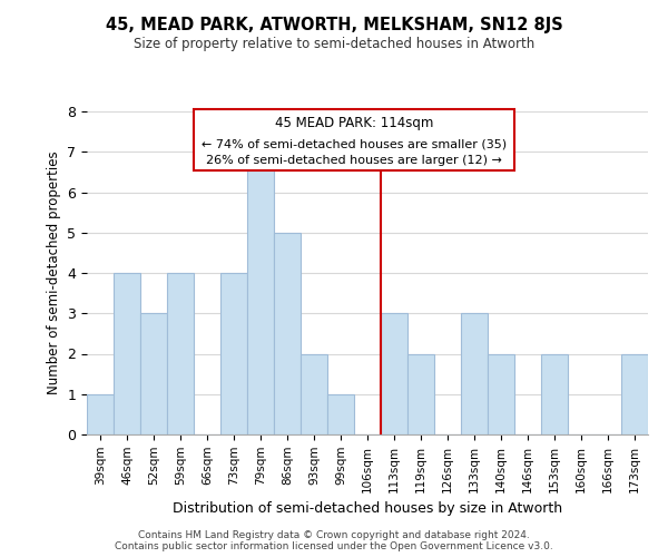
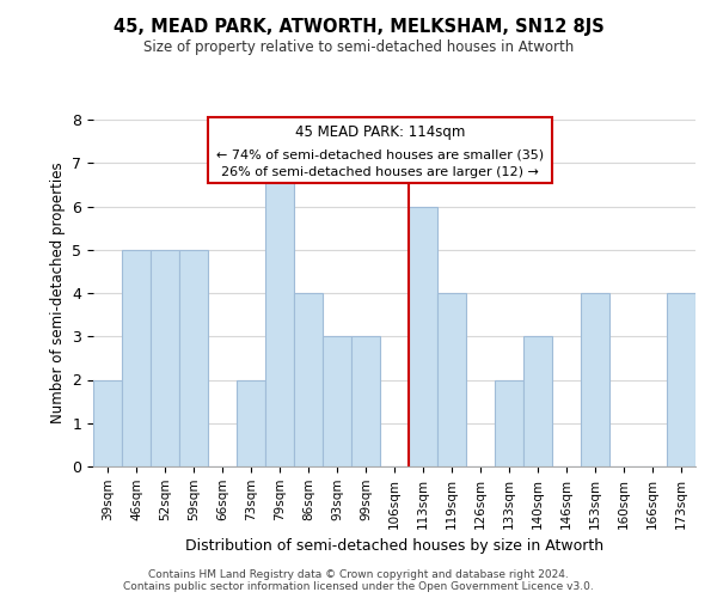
39sqm: 1 -> 2
46sqm: 4 -> 5
52sqm: 3 -> 5
59sqm: 4 -> 5
73sqm: 4 -> 2
86sqm: 5 -> 4
93sqm: 2 -> 3
99sqm: 1 -> 3
113sqm: 3 -> 6
119sqm: 2 -> 4
133sqm: 3 -> 2
140sqm: 2 -> 3
153sqm: 2 -> 4
173sqm: 2 -> 4
